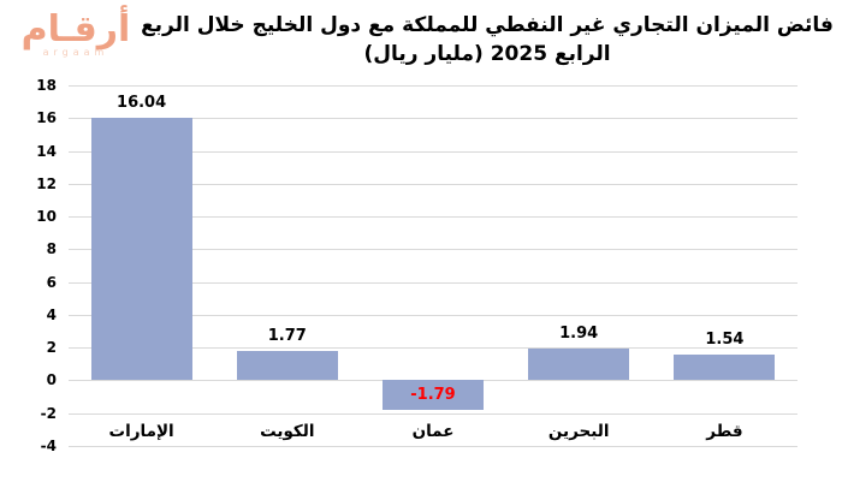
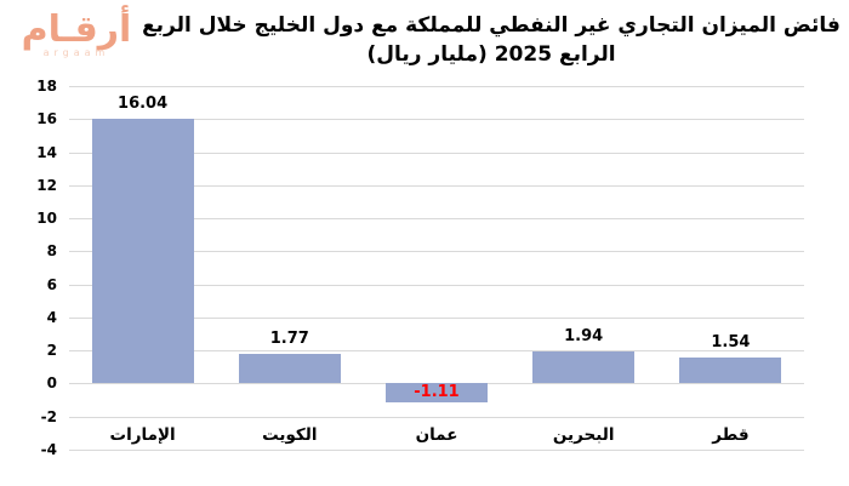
عمان: -1.79 -> -1.11
